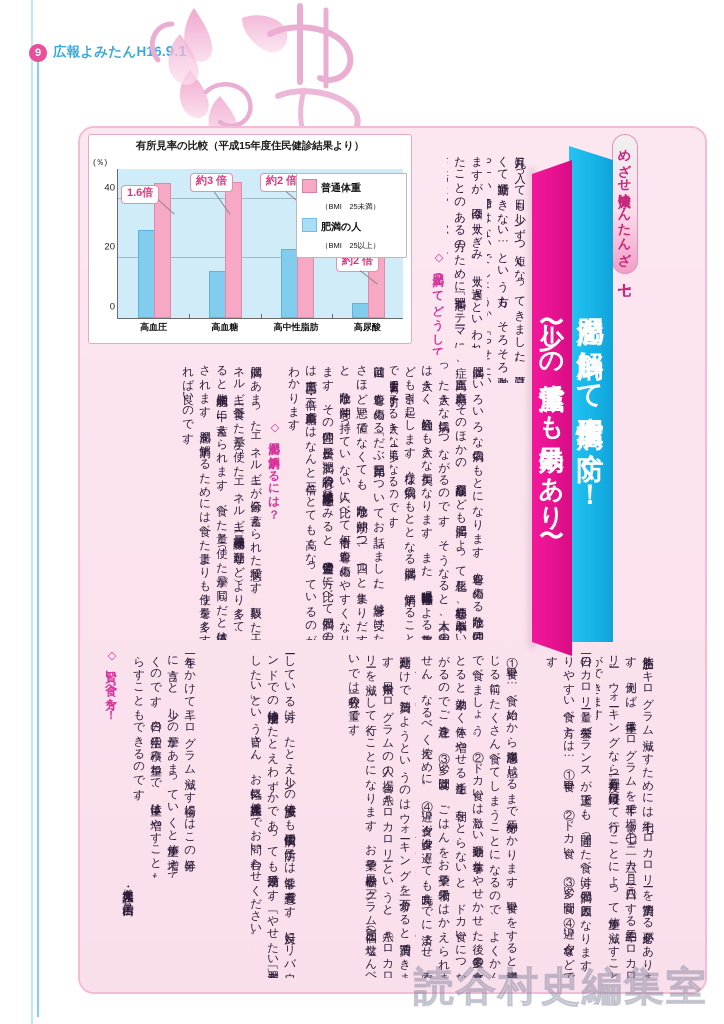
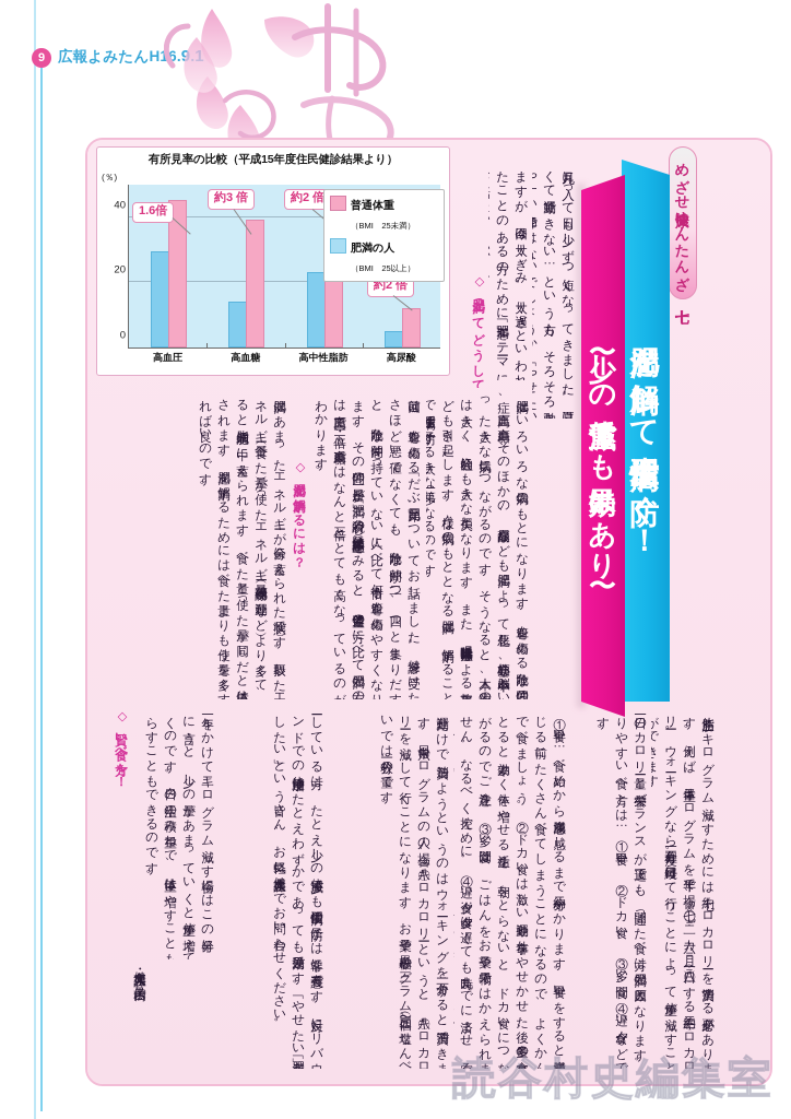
肥満の人/高血糖: 15 -> 14
普通体重/高血糖: 45 -> 38
普通体重/高尿酸: 27 -> 12
